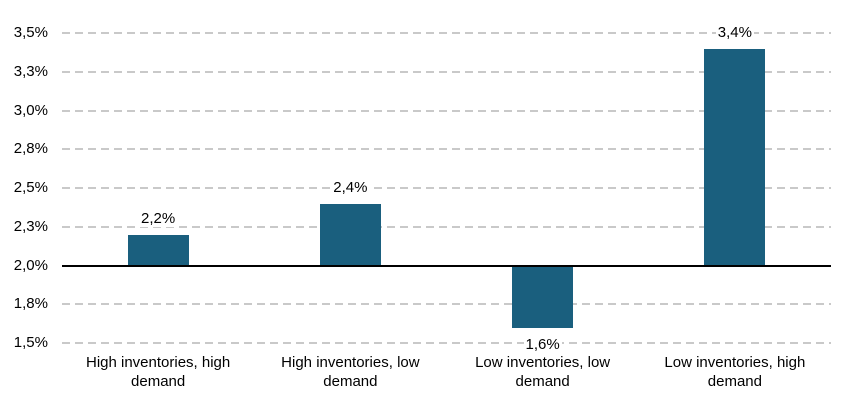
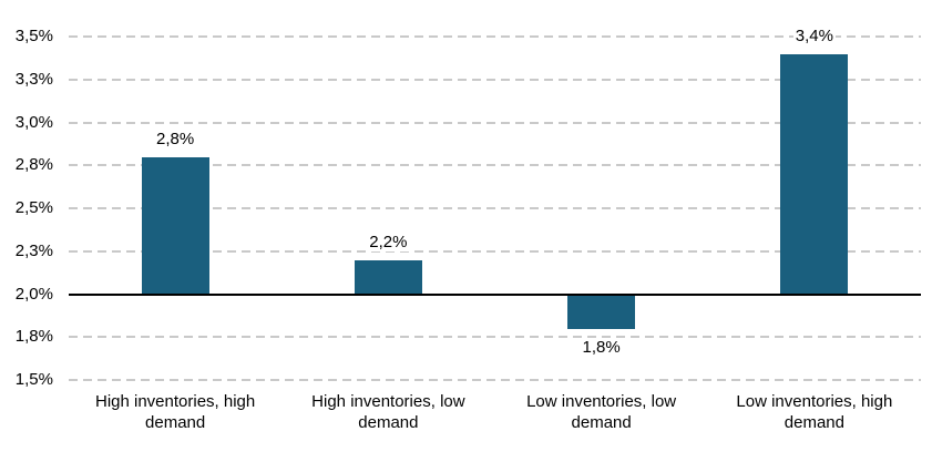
High inventories, high demand: 2,2% -> 2,8%
High inventories, low demand: 2,4% -> 2,2%
Low inventories, low demand: 1,6% -> 1,8%
